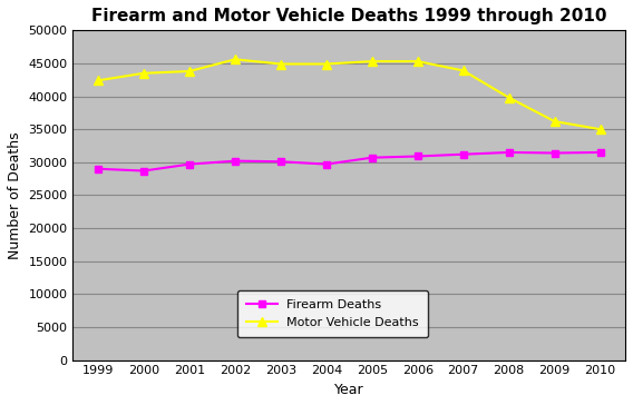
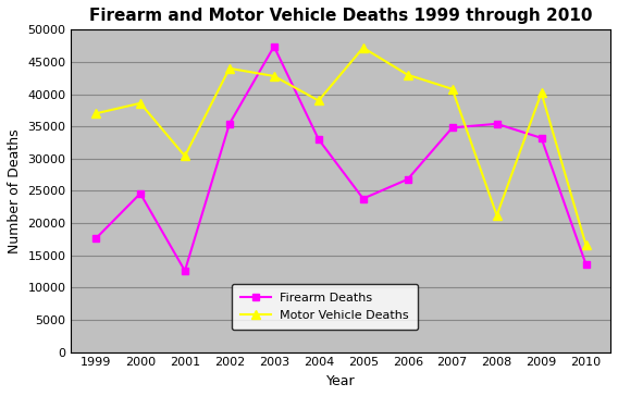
Firearm Deaths/1999: 29000 -> 17600
Motor Vehicle Deaths/1999: 42400 -> 37000
Firearm Deaths/2000: 28700 -> 24600
Motor Vehicle Deaths/2000: 43500 -> 38600
Firearm Deaths/2001: 29700 -> 12600
Motor Vehicle Deaths/2001: 43800 -> 30400
Firearm Deaths/2002: 30200 -> 35400
Motor Vehicle Deaths/2002: 45600 -> 44000
Firearm Deaths/2003: 30100 -> 47400
Motor Vehicle Deaths/2003: 44900 -> 42800
Firearm Deaths/2004: 29700 -> 33000
Motor Vehicle Deaths/2004: 44900 -> 39000
Firearm Deaths/2005: 30700 -> 23800
Motor Vehicle Deaths/2005: 45300 -> 47200
Firearm Deaths/2006: 30900 -> 26800
Motor Vehicle Deaths/2006: 45300 -> 43000
Firearm Deaths/2007: 31200 -> 34800
Motor Vehicle Deaths/2007: 43900 -> 40800
Firearm Deaths/2008: 31500 -> 35400
Motor Vehicle Deaths/2008: 39800 -> 21200
Firearm Deaths/2009: 31400 -> 33200
Motor Vehicle Deaths/2009: 36200 -> 40200
Firearm Deaths/2010: 31500 -> 13600
Motor Vehicle Deaths/2010: 35000 -> 16600
